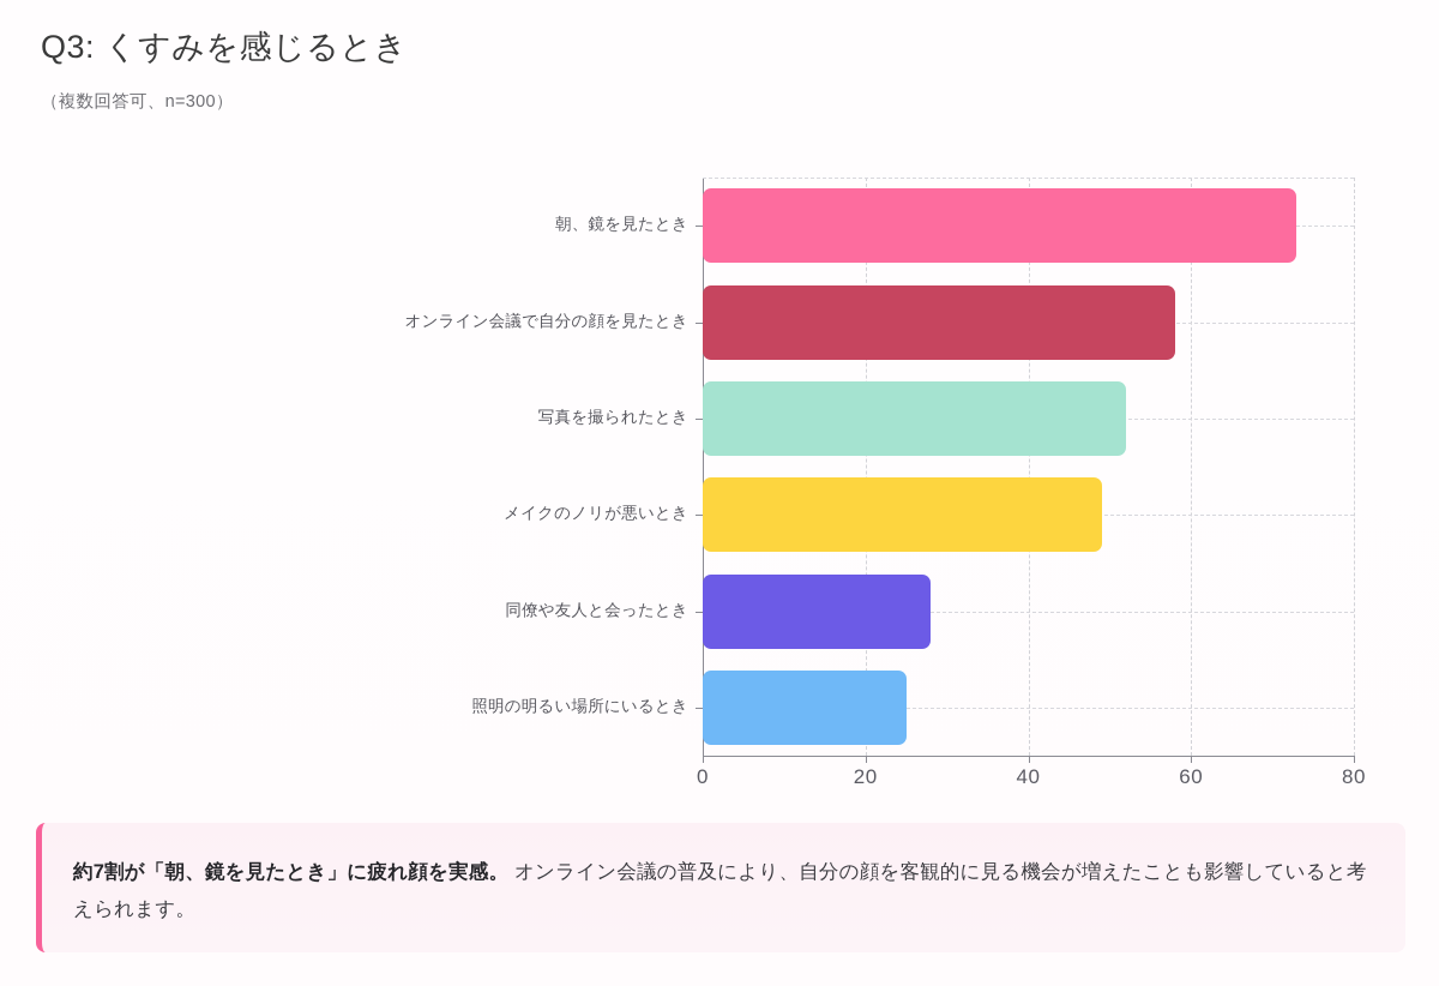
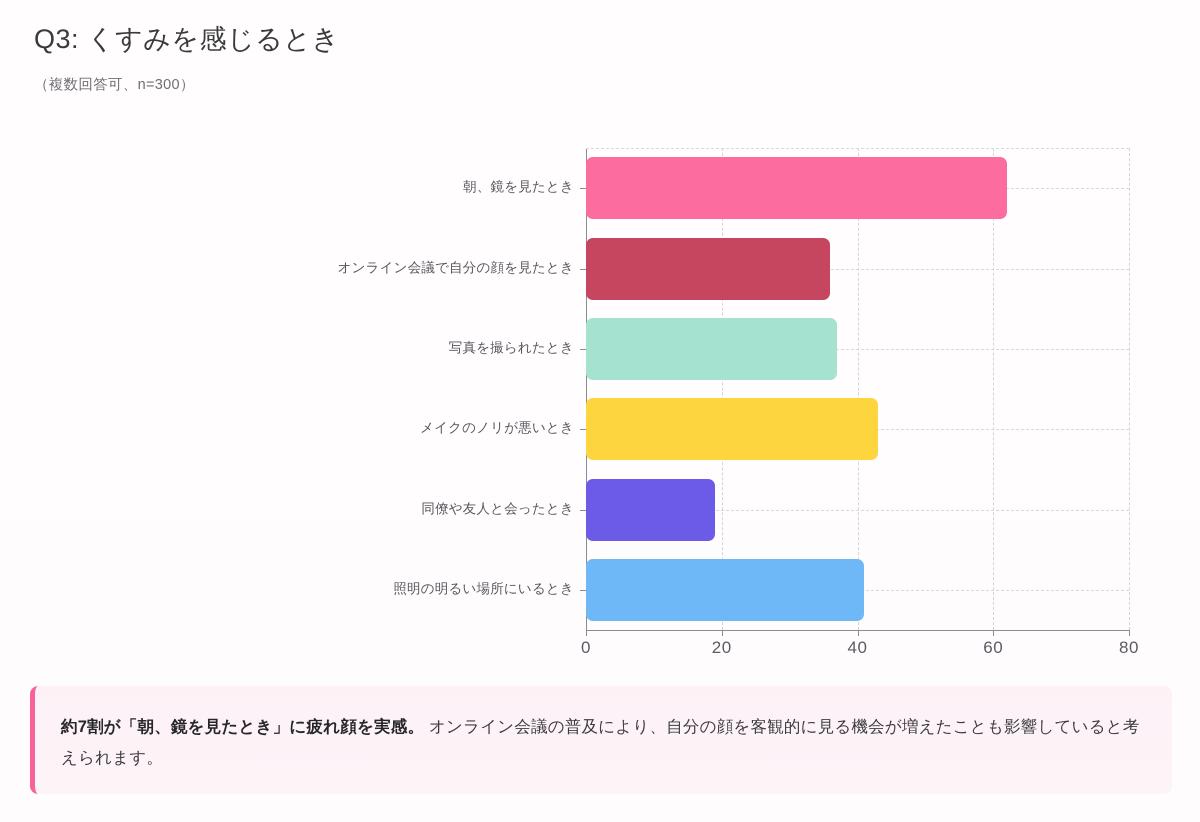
朝、鏡を見たとき: 73 -> 62
オンライン会議で自分の顔を見たとき: 58 -> 36
写真を撮られたとき: 52 -> 37
メイクのノリが悪いとき: 49 -> 43
同僚や友人と会ったとき: 28 -> 19
照明の明るい場所にいるとき: 25 -> 41
